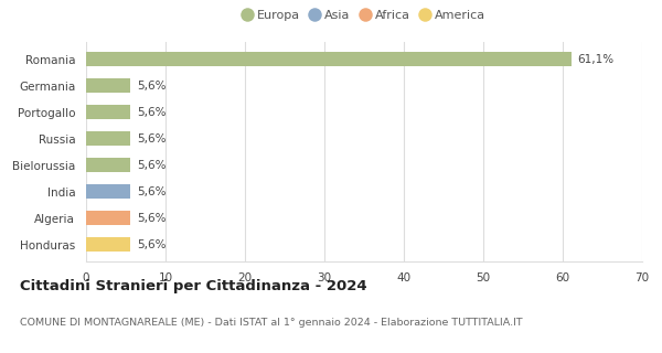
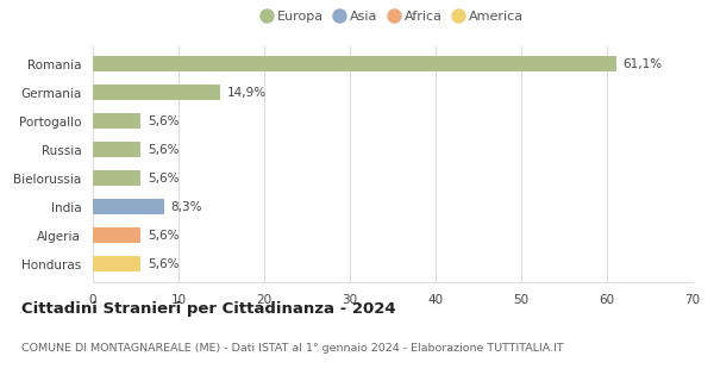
Germania: 5,6% -> 14,9%
India: 5,6% -> 8,3%
